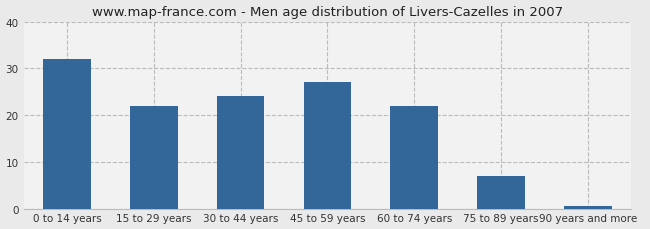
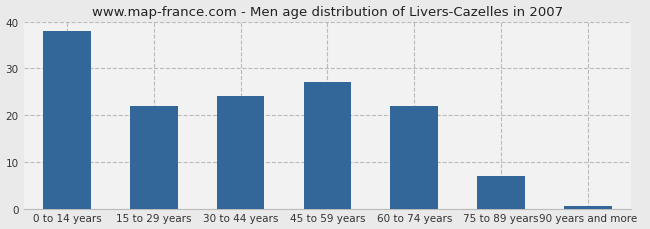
0 to 14 years: 32.0 -> 38.0
